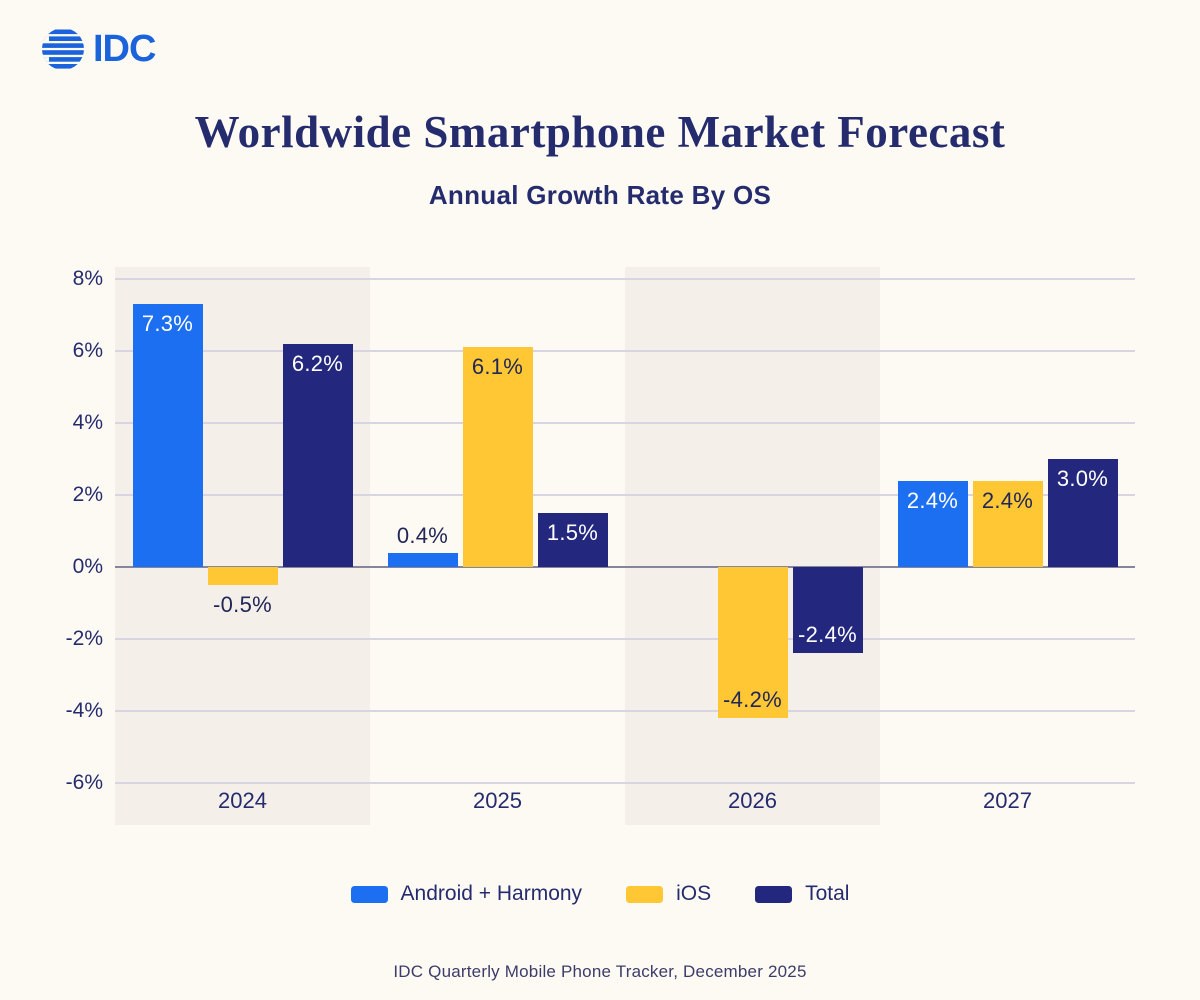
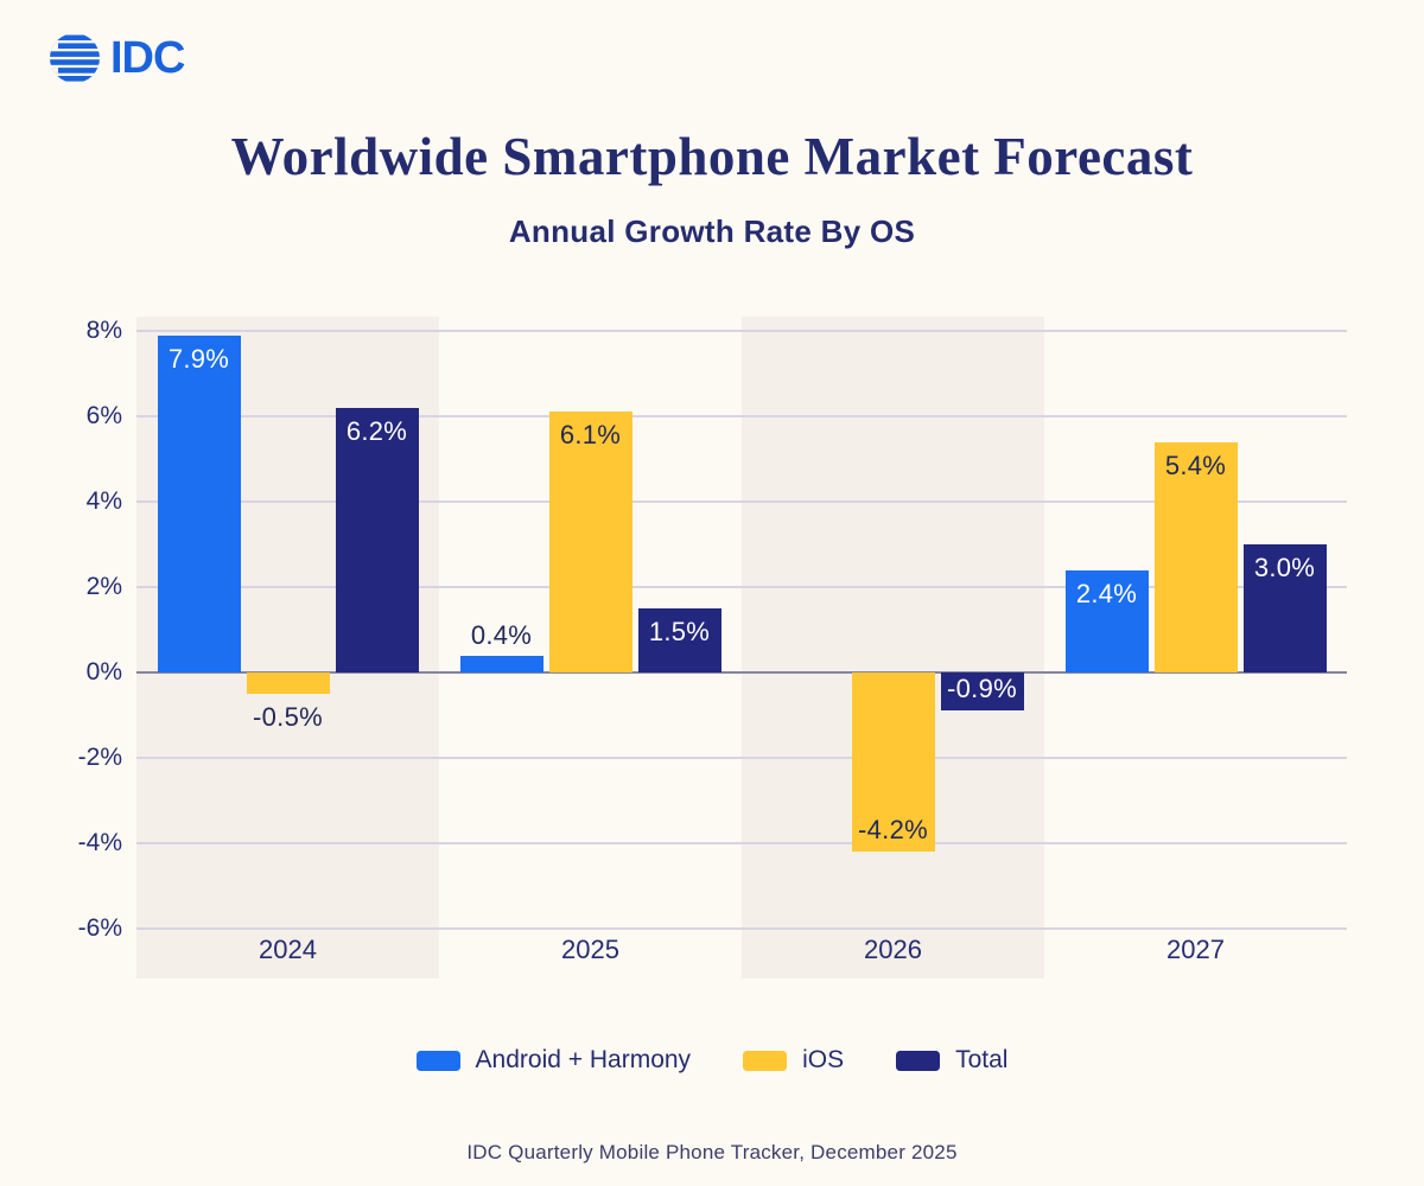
Android + Harmony/2024: 7.3% -> 7.9%
Total/2026: -2.4% -> -0.9%
iOS/2027: 2.4% -> 5.4%
